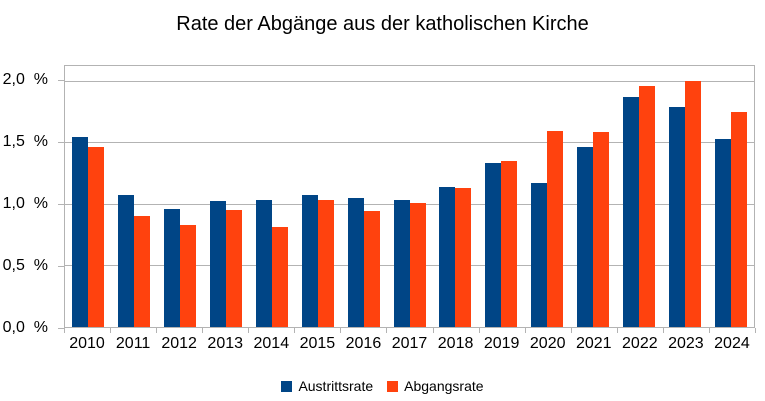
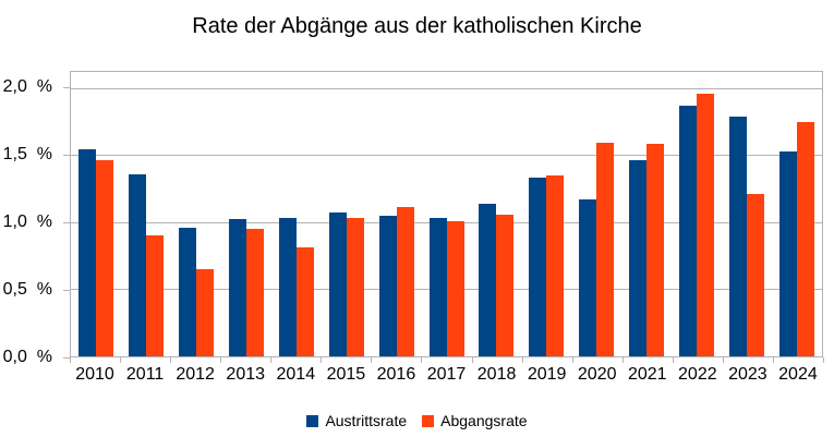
Austrittsrate/2011: 1,07% -> 1,36%
Abgangsrate/2012: 0,83% -> 0,65%
Abgangsrate/2016: 0,94% -> 1,11%
Abgangsrate/2018: 1,13% -> 1,06%
Abgangsrate/2023: 2,00% -> 1,21%
